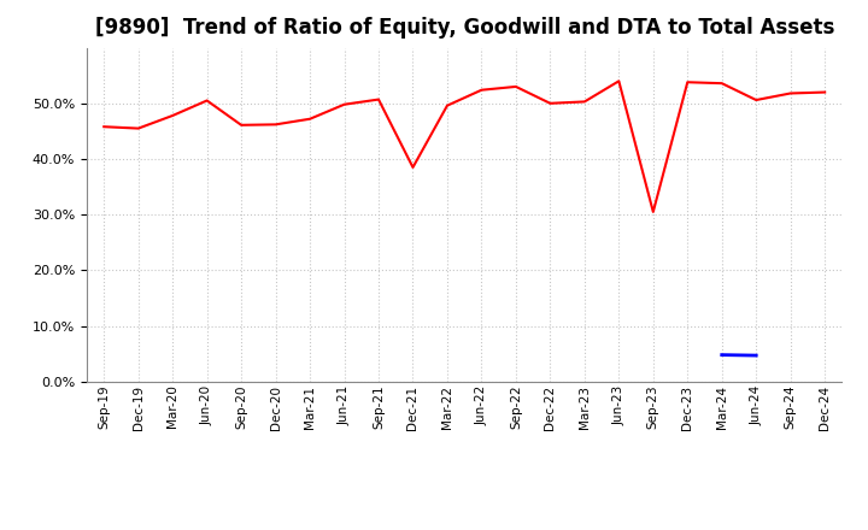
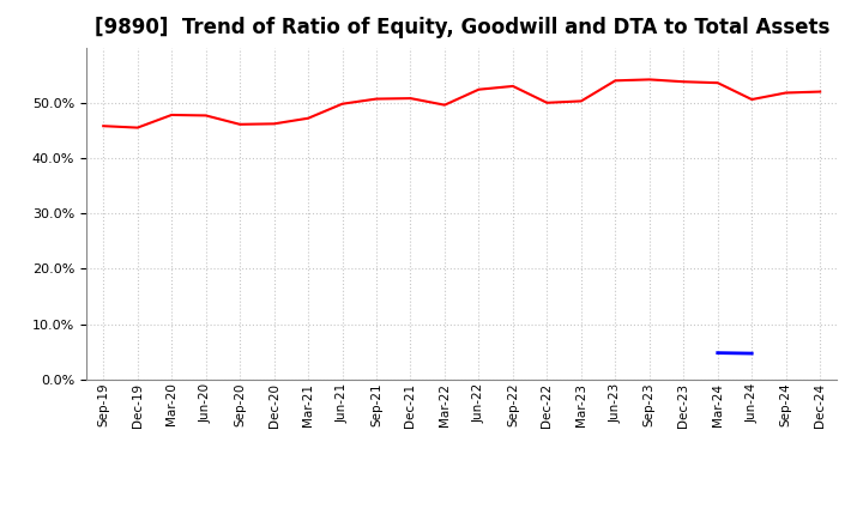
Jun-20: 50.5% -> 47.7%
Dec-21: 38.5% -> 50.8%
Sep-23: 30.5% -> 54.2%
